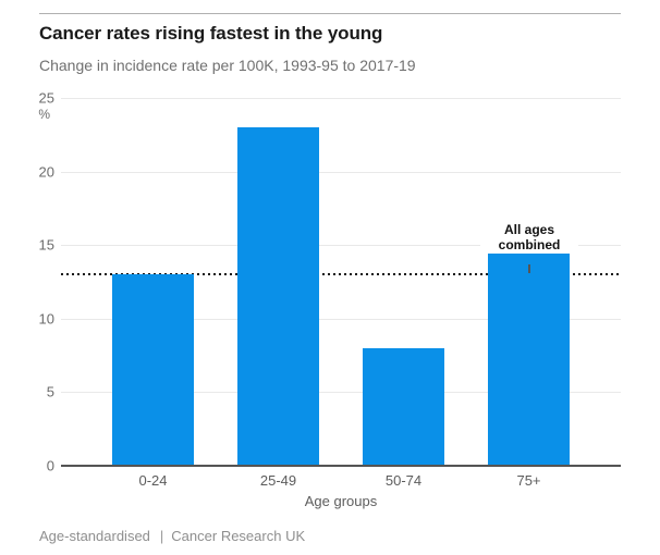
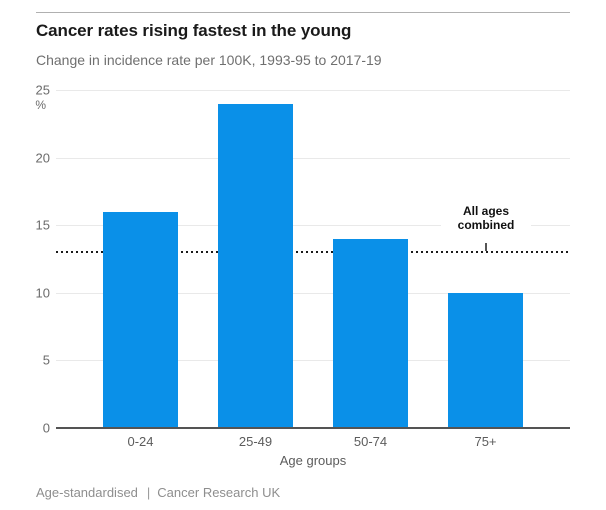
0-24: 13 -> 16
25-49: 23 -> 24
50-74: 8 -> 14
75+: 15 -> 10
